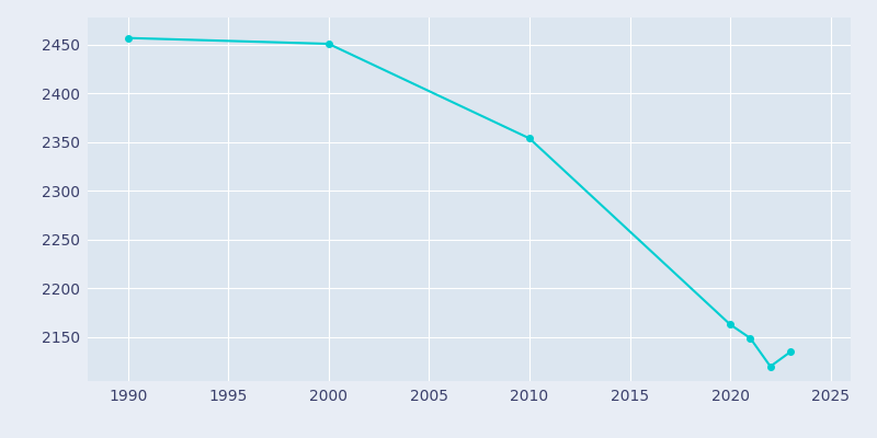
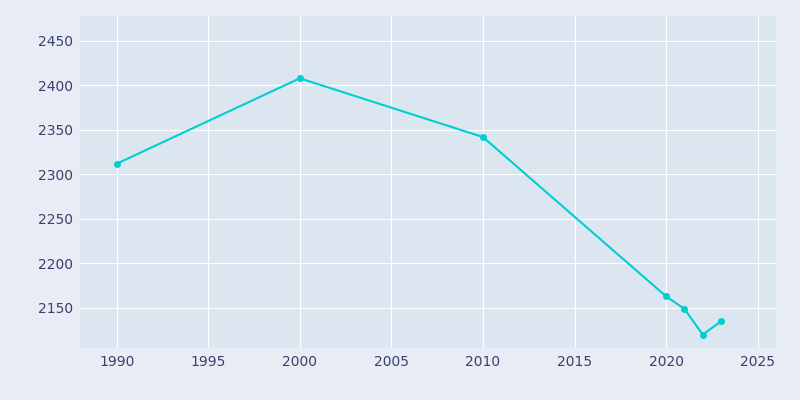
1990: 2457 -> 2312
2000: 2451 -> 2408
2010: 2354 -> 2342
